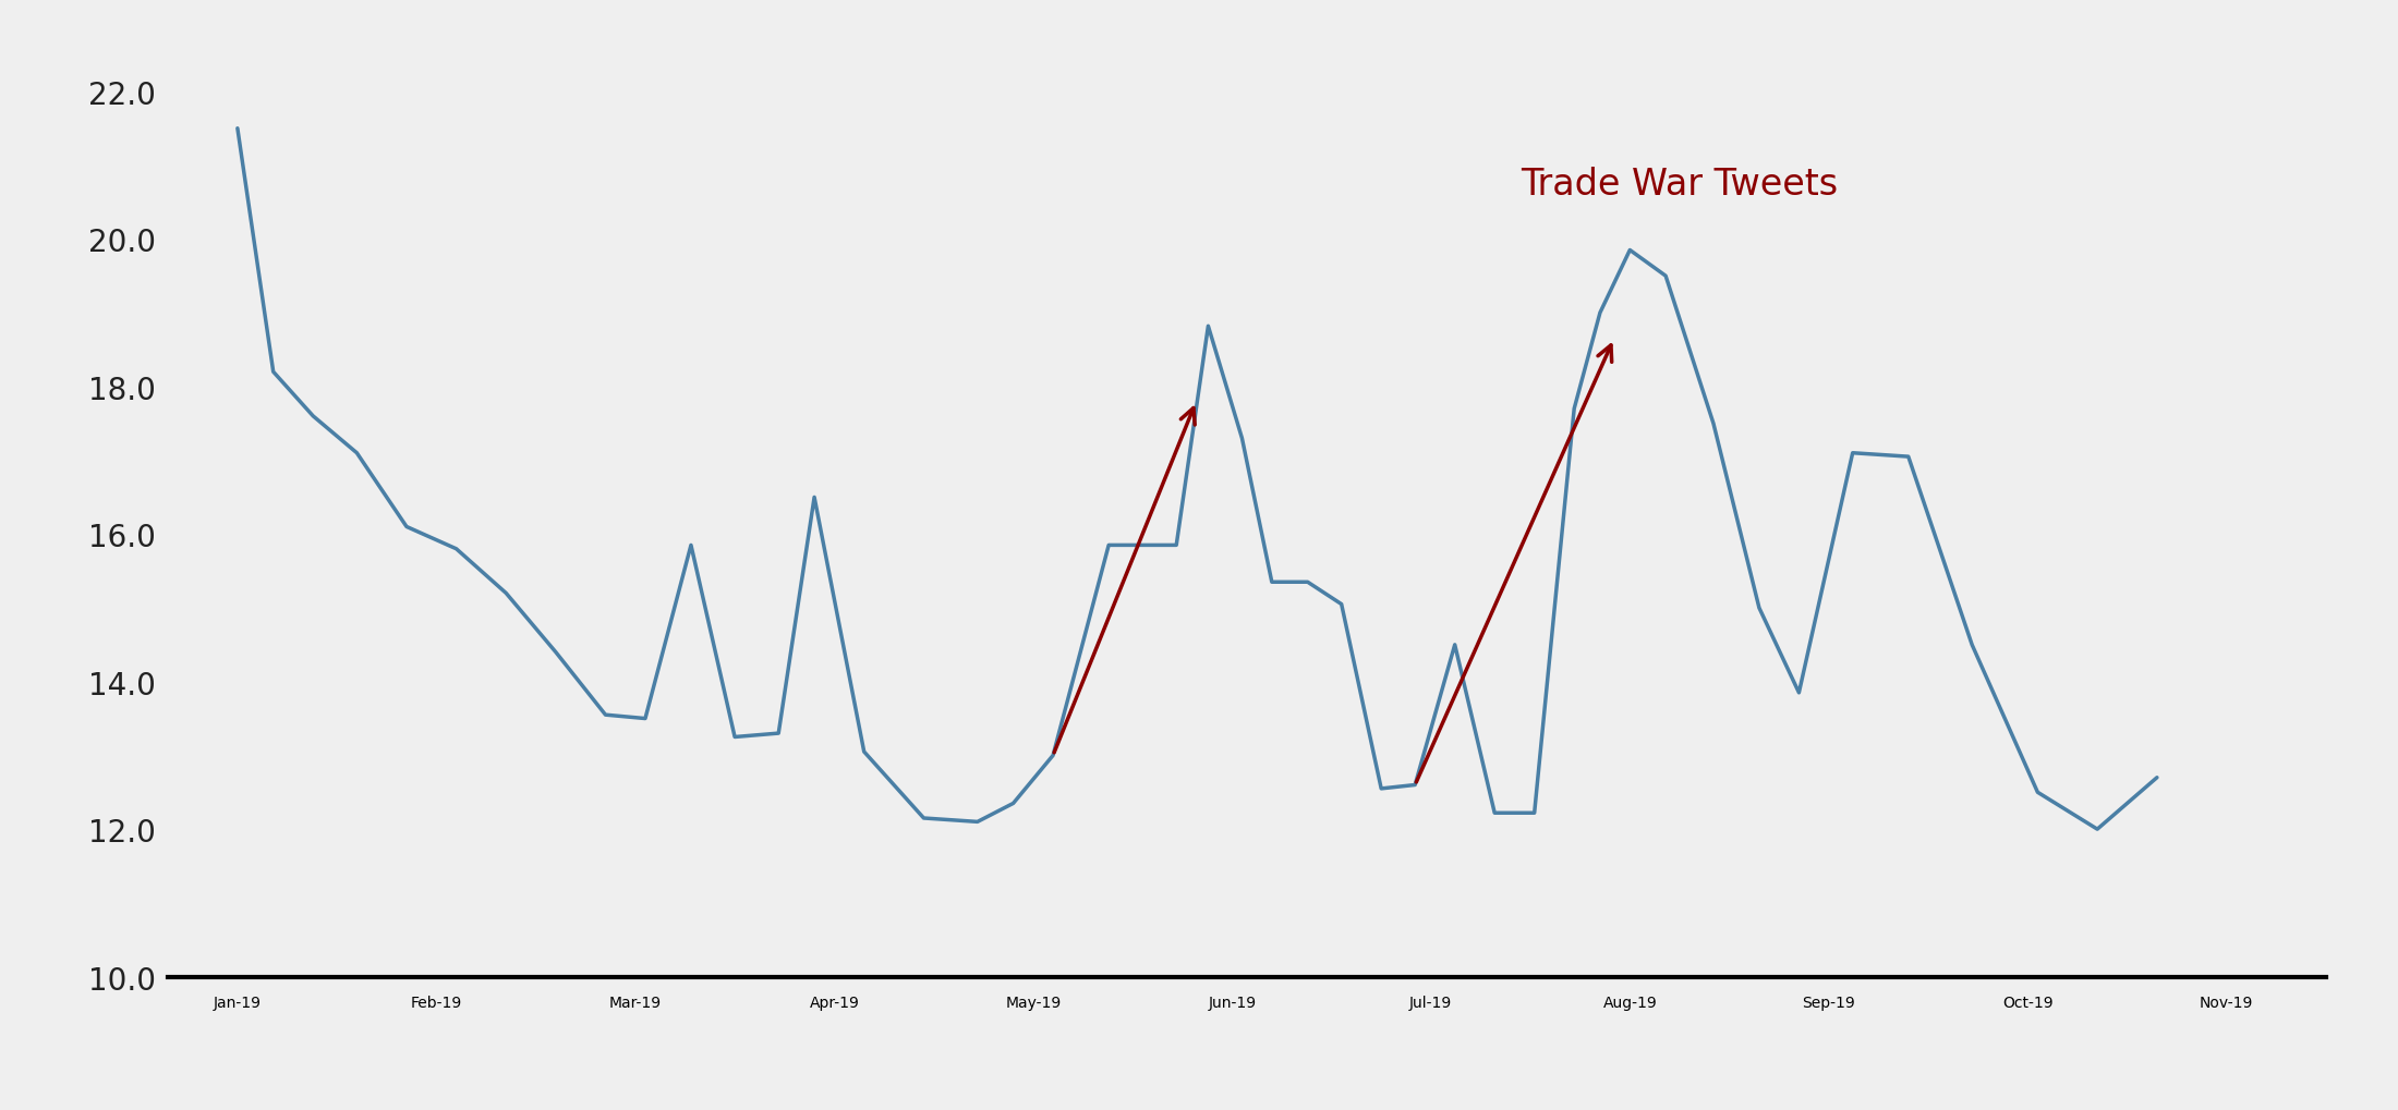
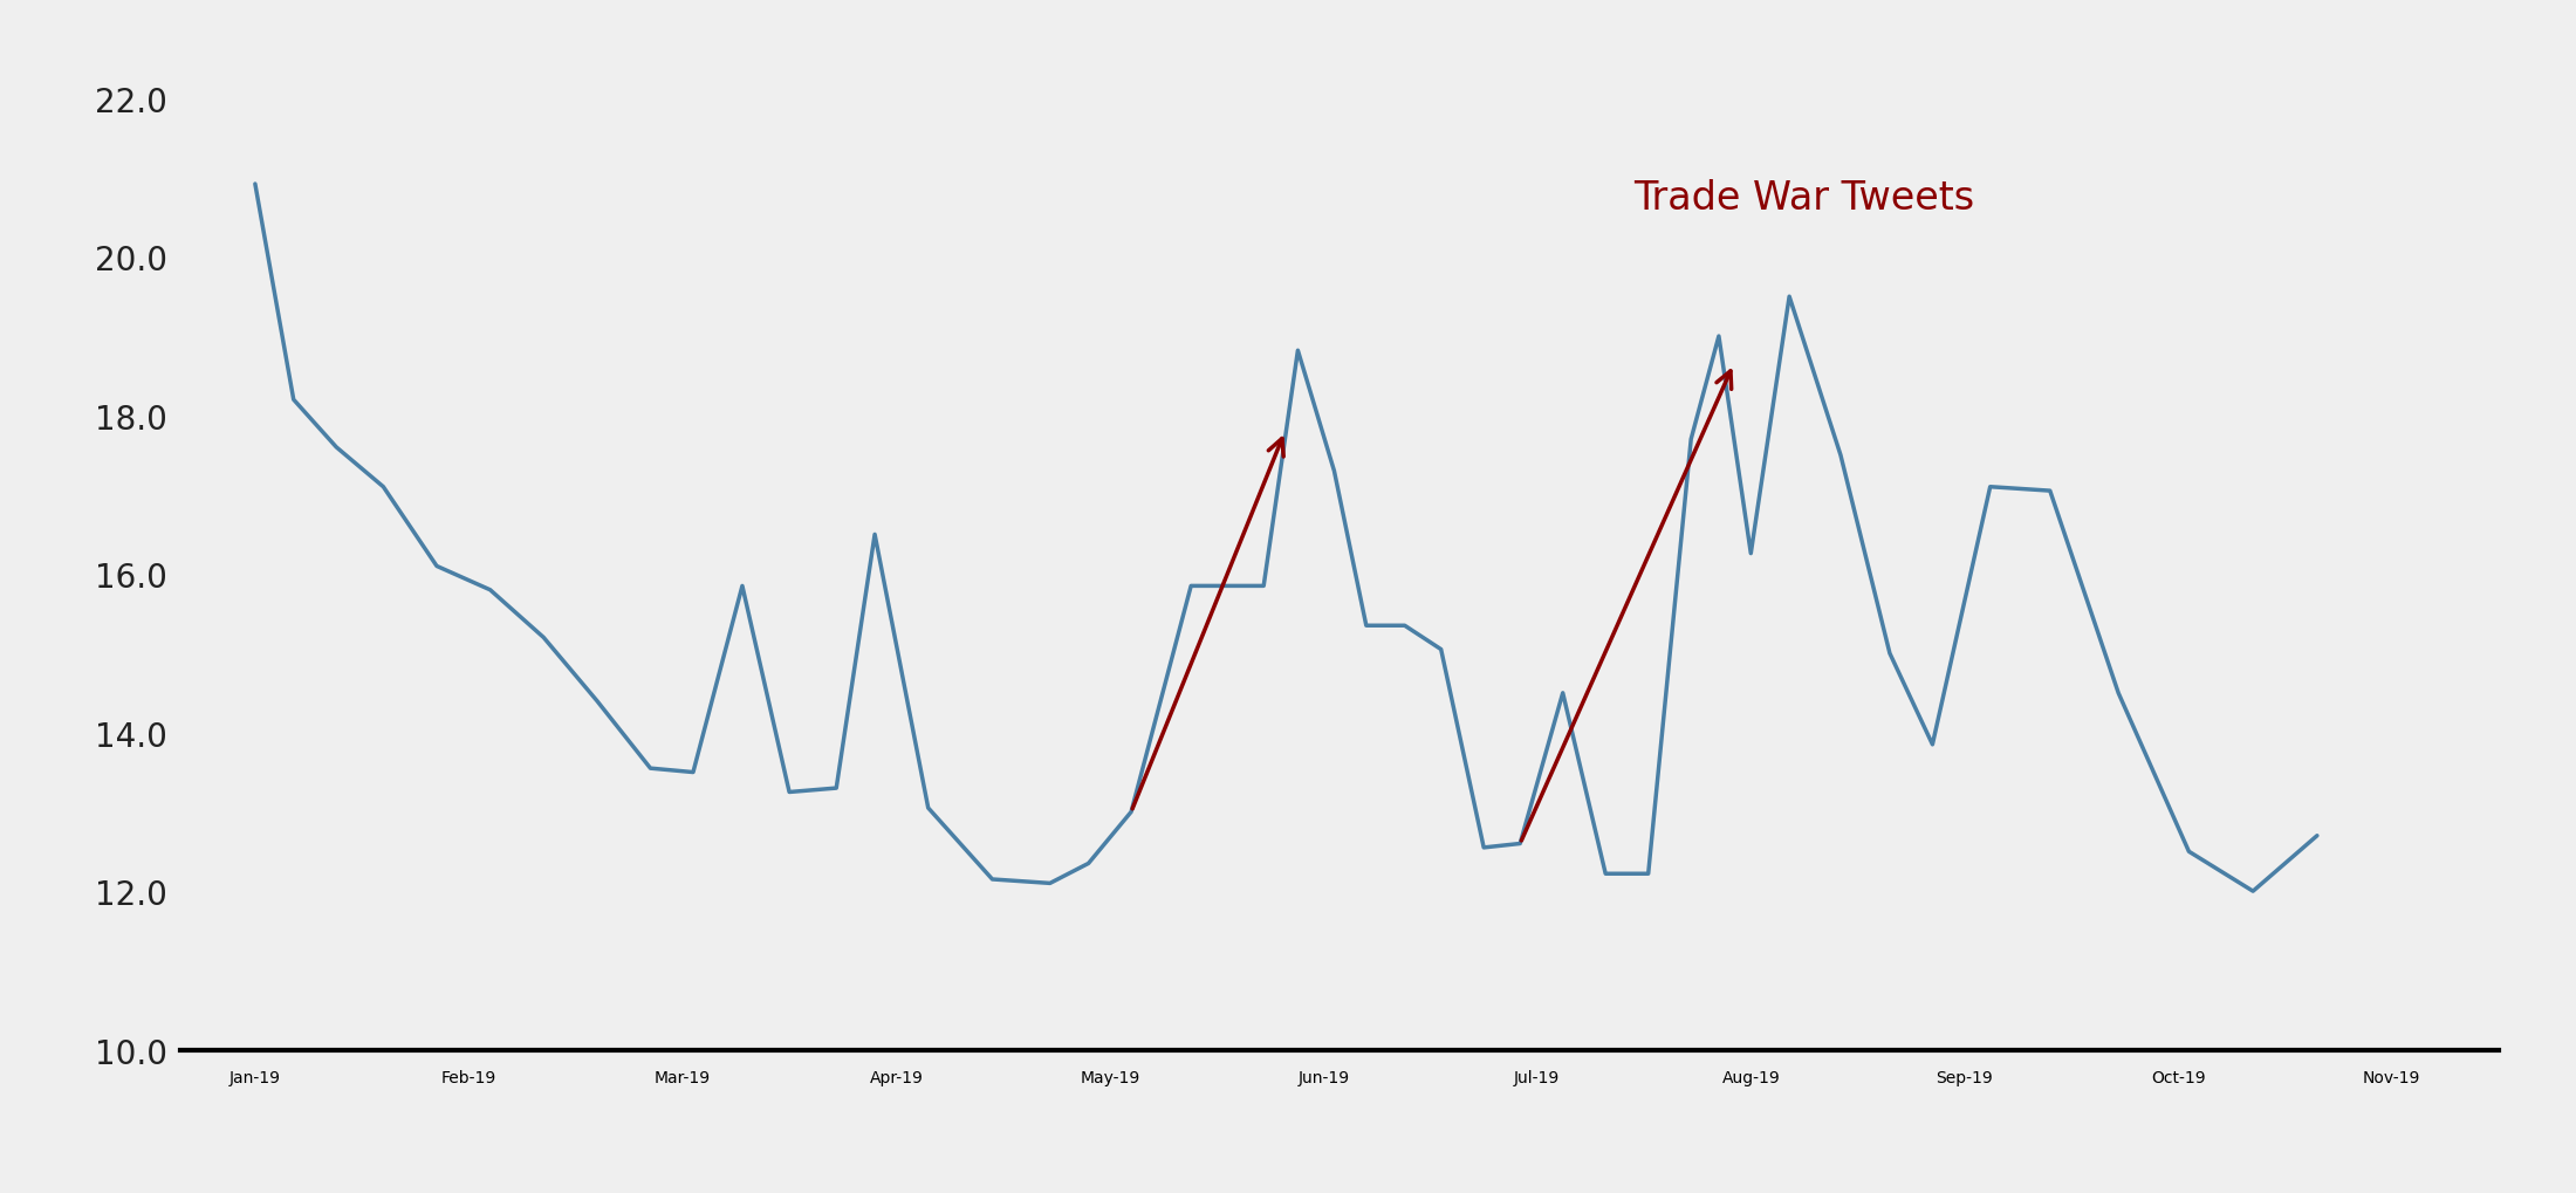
Jan-19: 21.50 -> 20.92
Aug-19: 19.85 -> 16.26
